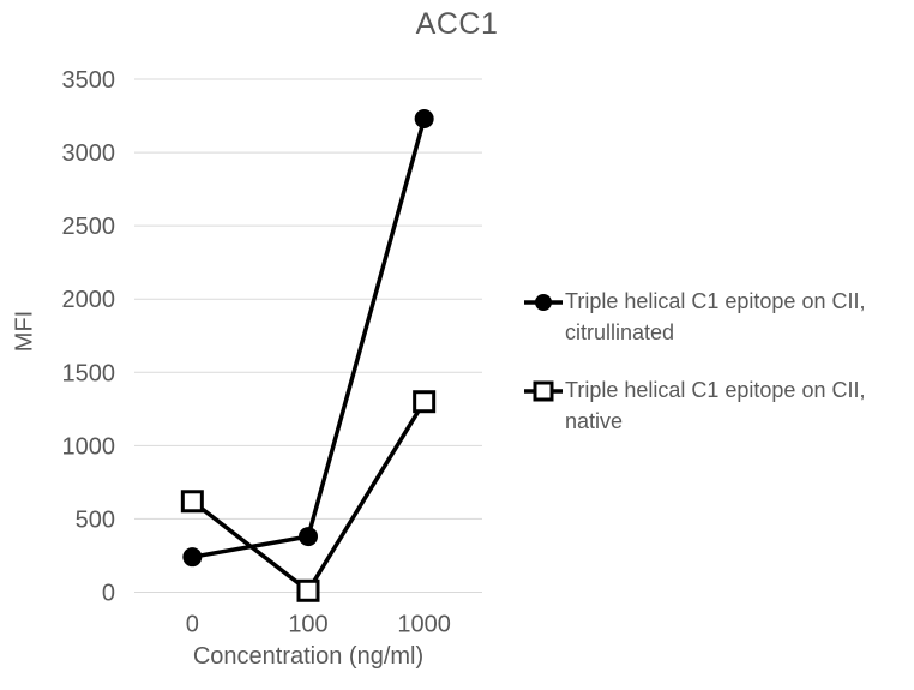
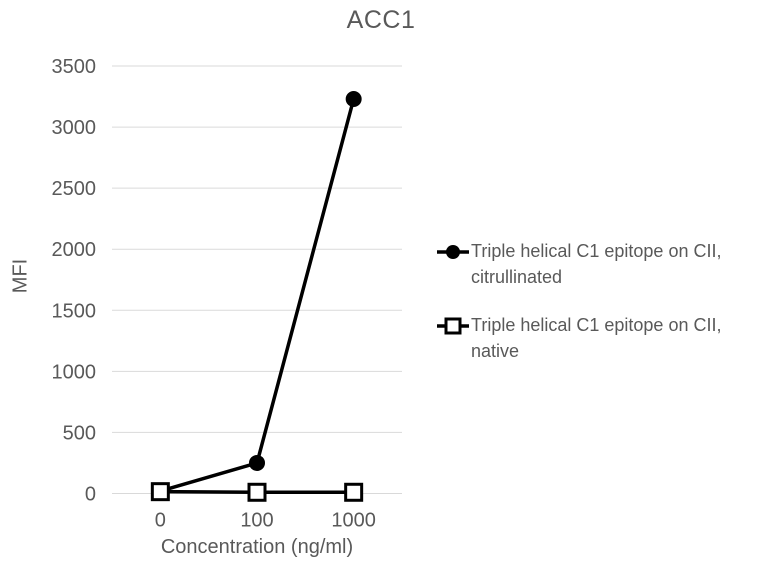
Triple helical C1 epitope on CII, citrullinated/0: 240 -> 20
Triple helical C1 epitope on CII, native/0: 620 -> 20
Triple helical C1 epitope on CII, citrullinated/100: 380 -> 250
Triple helical C1 epitope on CII, native/1000: 1300 -> 10
